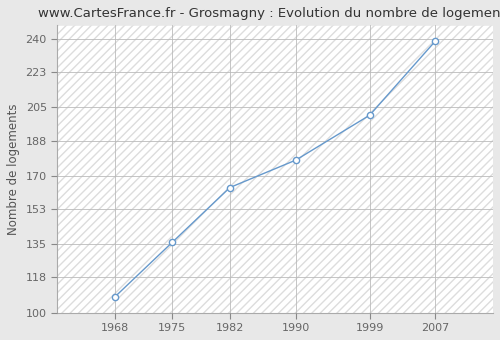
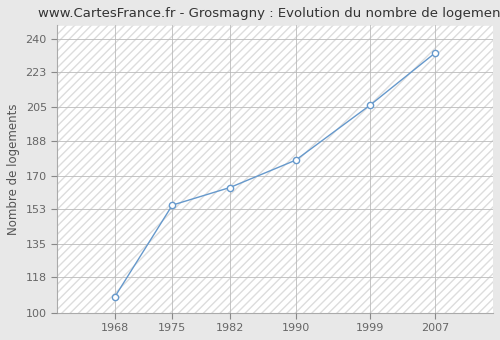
1975: 136 -> 155
1999: 201 -> 206
2007: 239 -> 233
